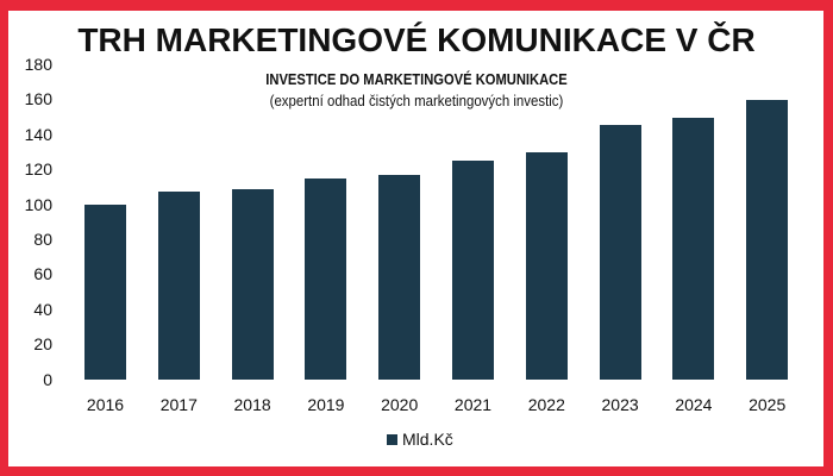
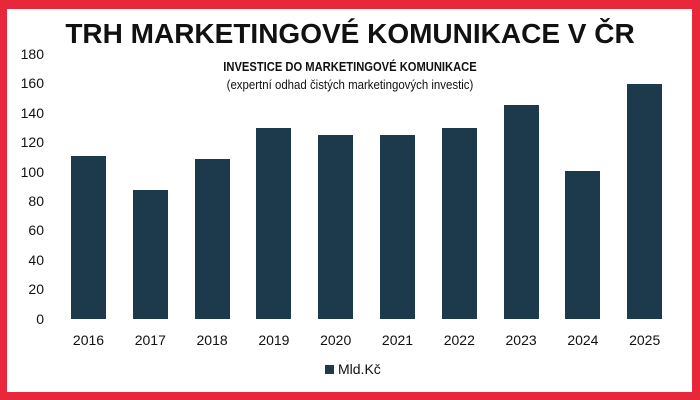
2016: 100 -> 111
2017: 108 -> 88
2019: 115 -> 130
2020: 117 -> 125
2024: 150 -> 101
